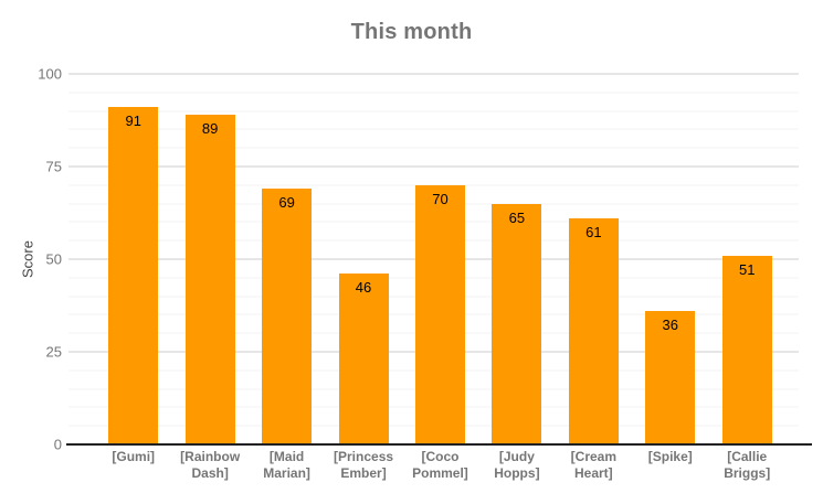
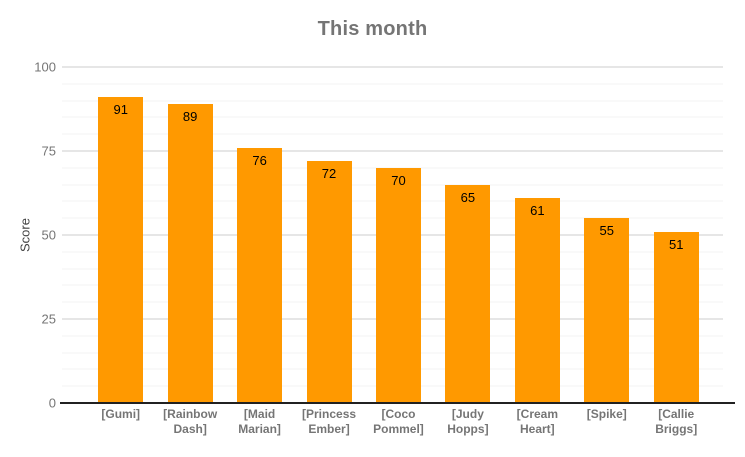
[Maid Marian]: 69 -> 76
[Princess Ember]: 46 -> 72
[Spike]: 36 -> 55
